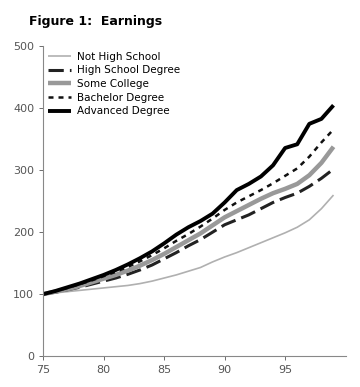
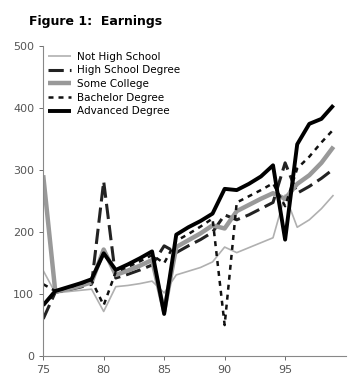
Not High School/75: 100 -> 138
High School Degree/75: 100 -> 60
Some College/75: 100 -> 292
Bachelor Degree/75: 100 -> 116
Advanced Degree/75: 100 -> 82
Not High School/80: 110 -> 72
High School Degree/80: 121 -> 282
Some College/80: 125 -> 172
Bachelor Degree/80: 129 -> 82
Advanced Degree/80: 131 -> 166
Not High School/85: 126 -> 102
High School Degree/85: 157 -> 178
Some College/85: 165 -> 72
Bachelor Degree/85: 174 -> 150
Advanced Degree/85: 182 -> 68
Not High School/90: 160 -> 176
High School Degree/90: 212 -> 228
Some College/90: 224 -> 206
Bachelor Degree/90: 236 -> 50
Advanced Degree/90: 248 -> 270
Not High School/95: 199 -> 260
High School Degree/95: 256 -> 312
Some College/95: 270 -> 254
Bachelor Degree/95: 291 -> 242
Advanced Degree/95: 336 -> 188
